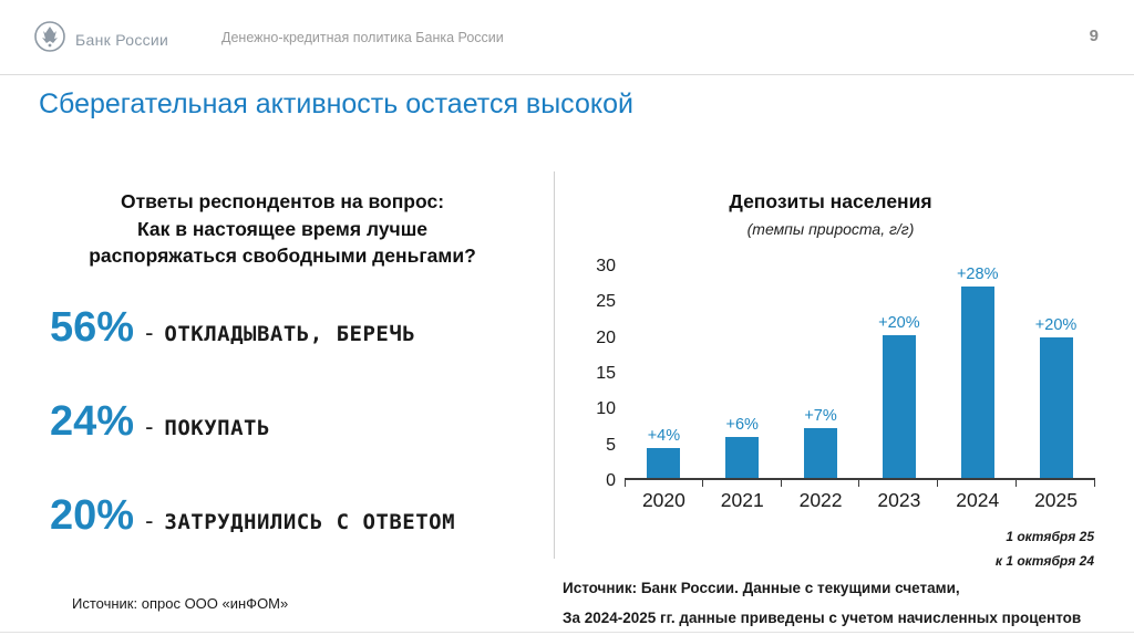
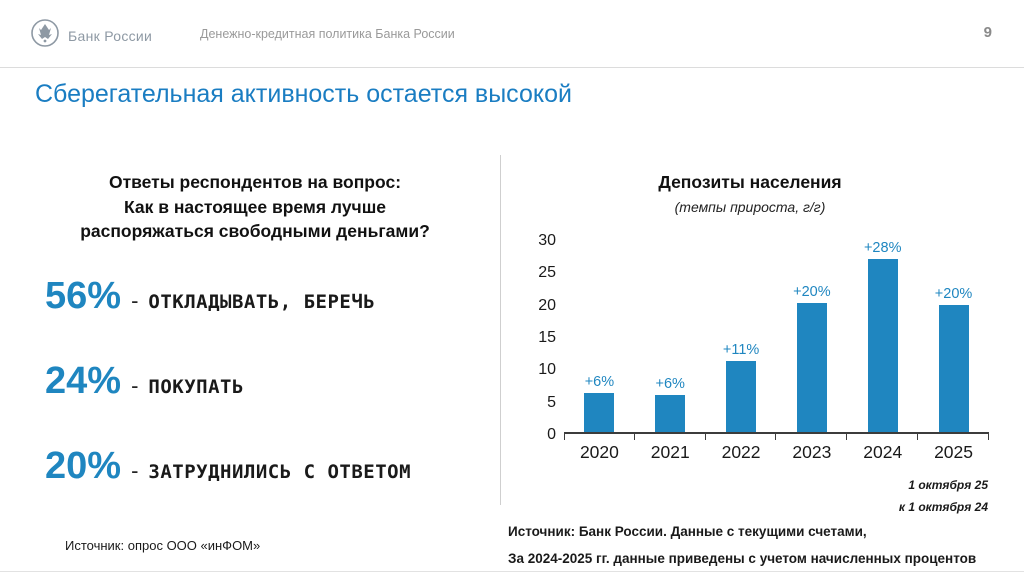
2020: +4% -> +6%
2022: +7% -> +11%
